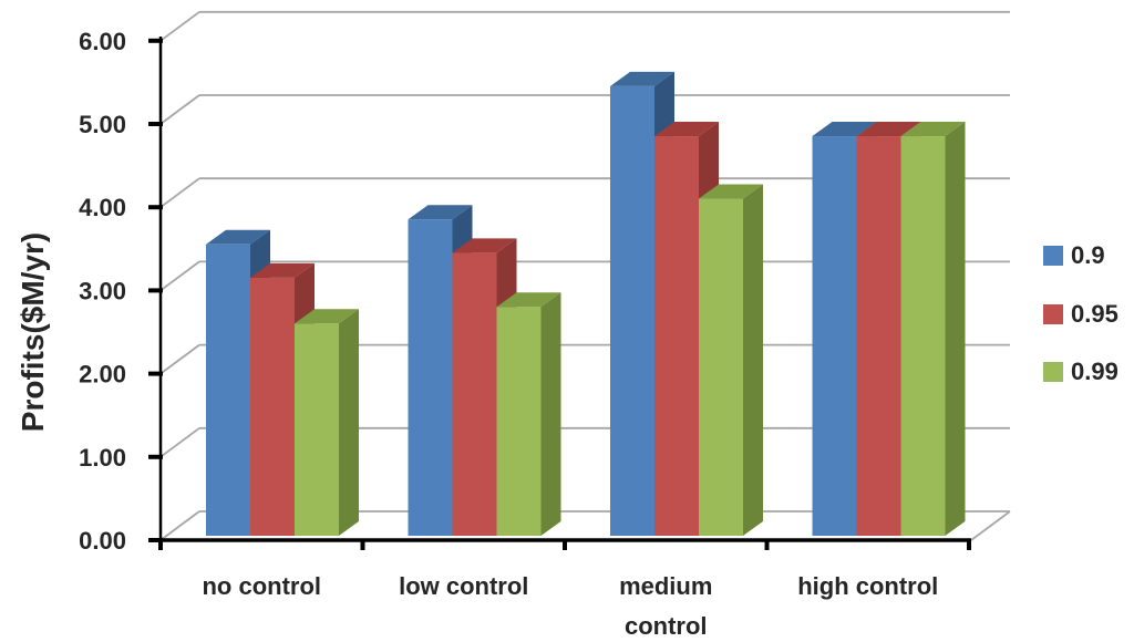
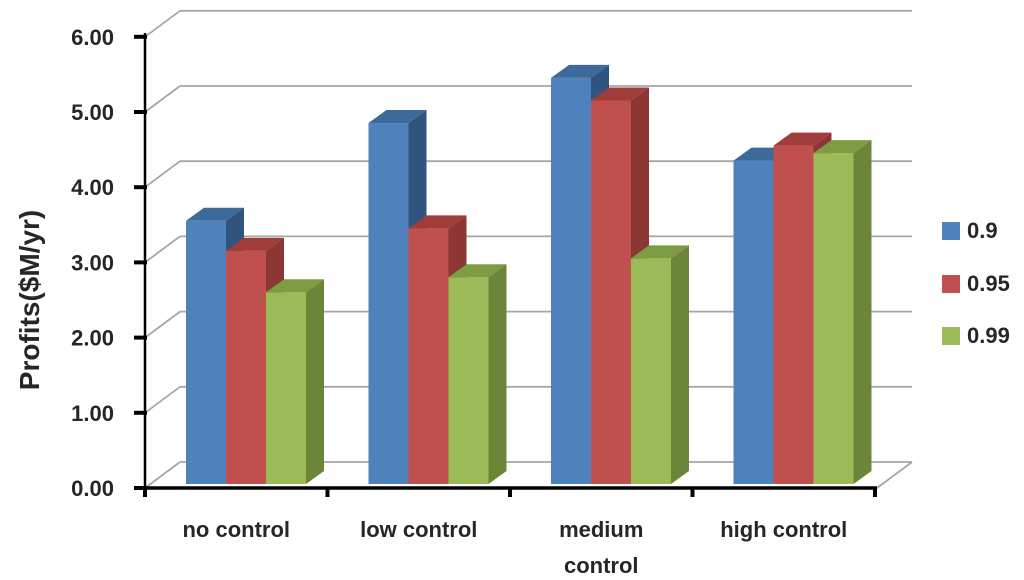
0.9/low control: 3.8 -> 4.8
0.95/medium control: 4.8 -> 5.1
0.99/medium control: 4.0 -> 3.0
0.9/high control: 4.8 -> 4.3
0.95/high control: 4.8 -> 4.5
0.99/high control: 4.8 -> 4.4
